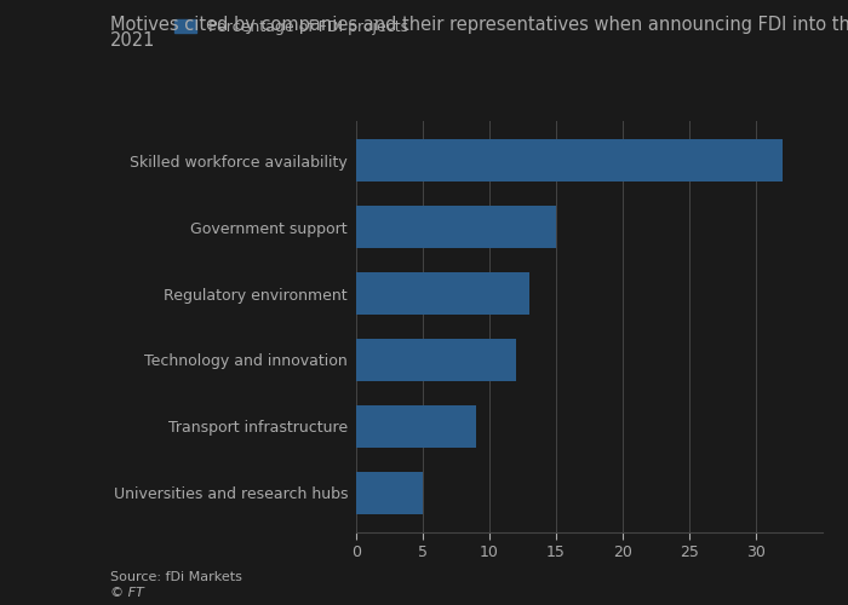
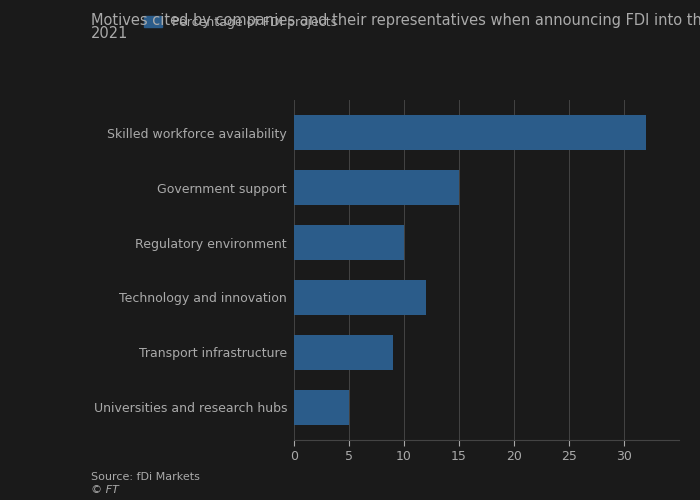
Regulatory environment: 13 -> 10
